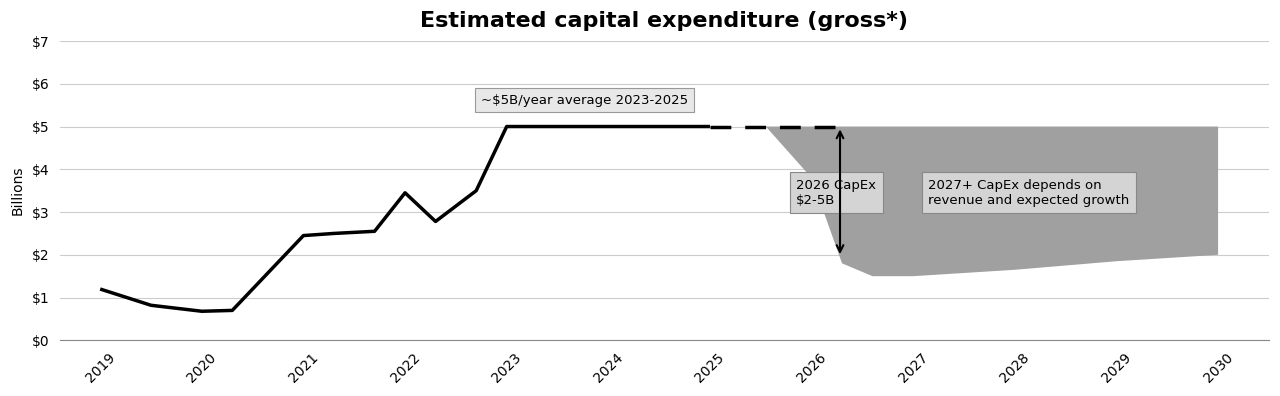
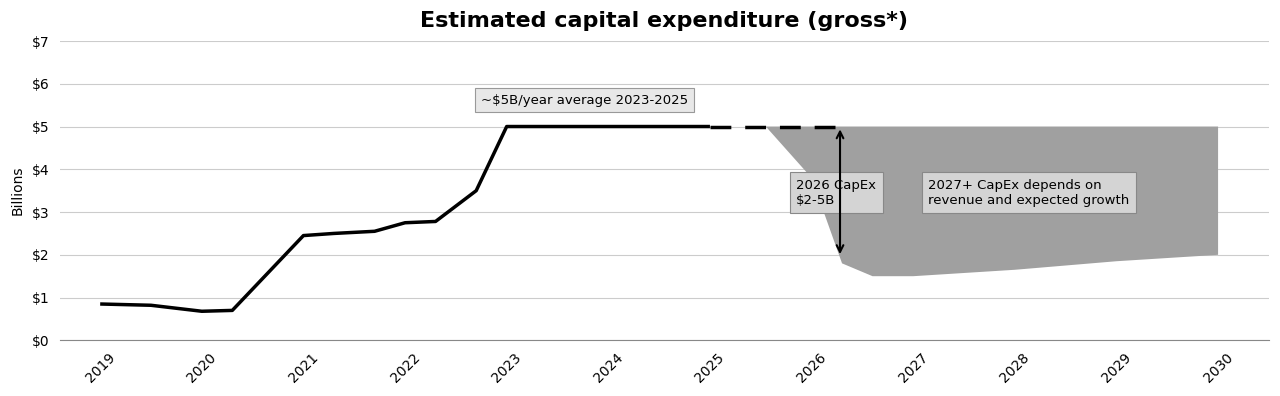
2019: $1.20 -> $0.85
2022: $3.45 -> $2.75
